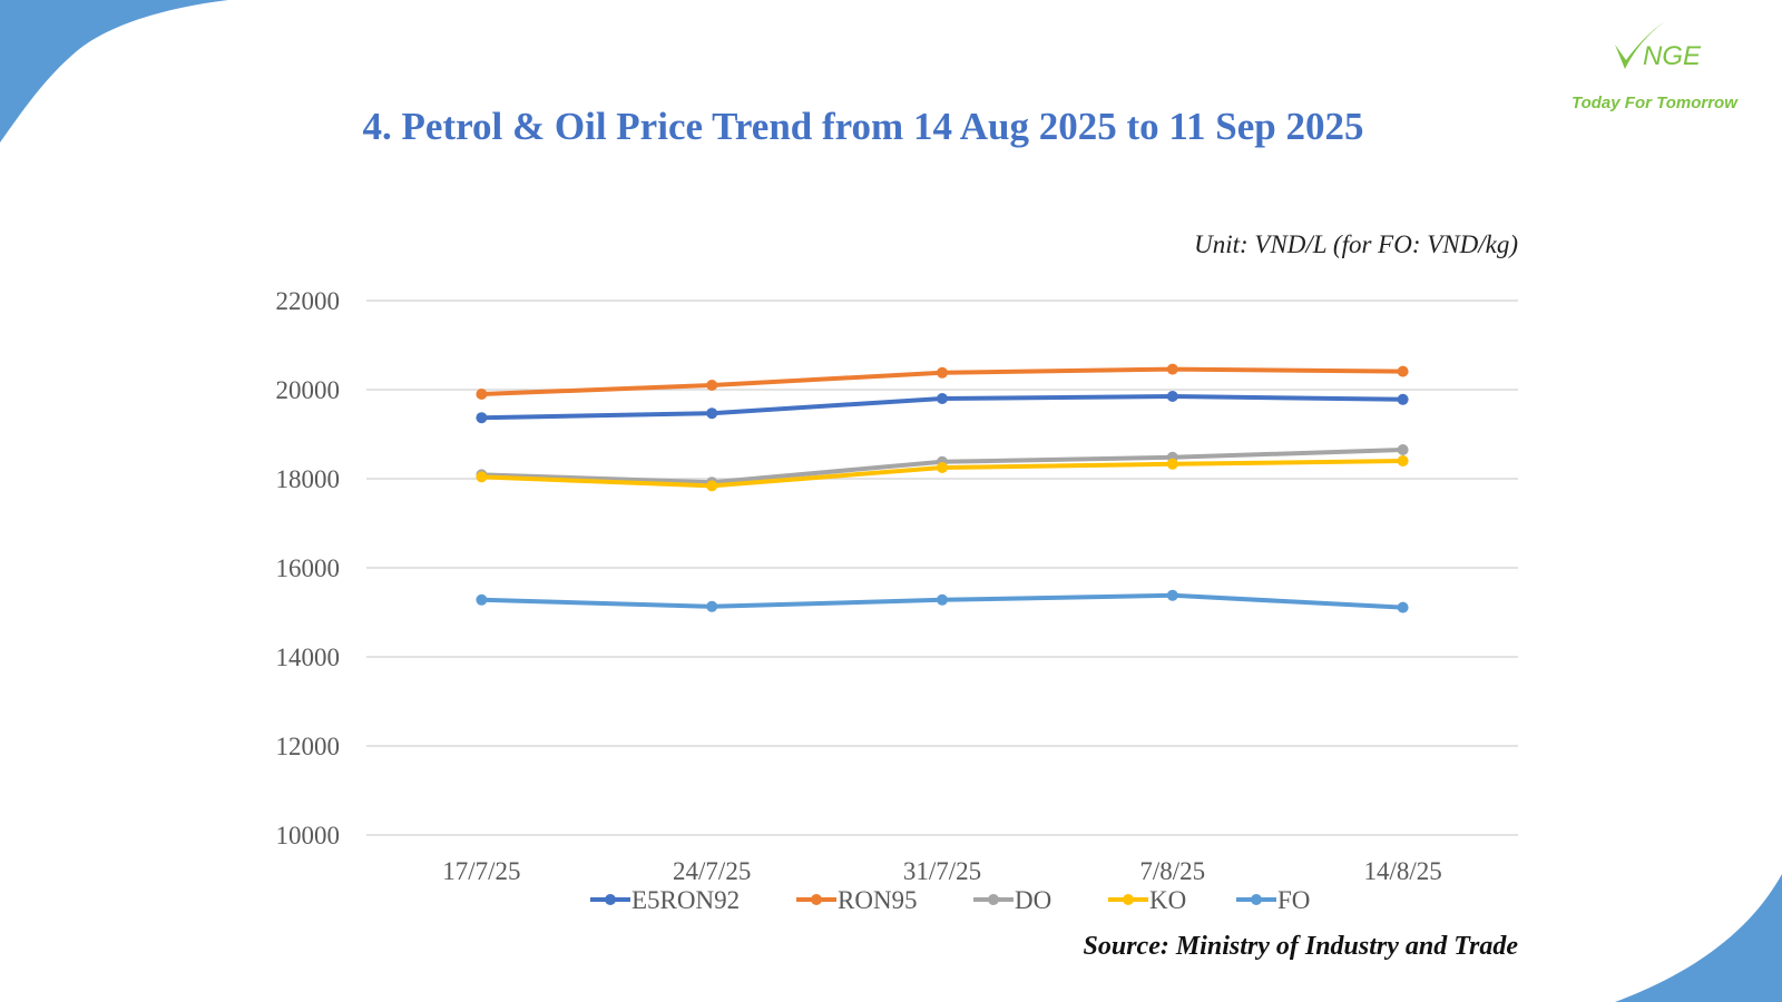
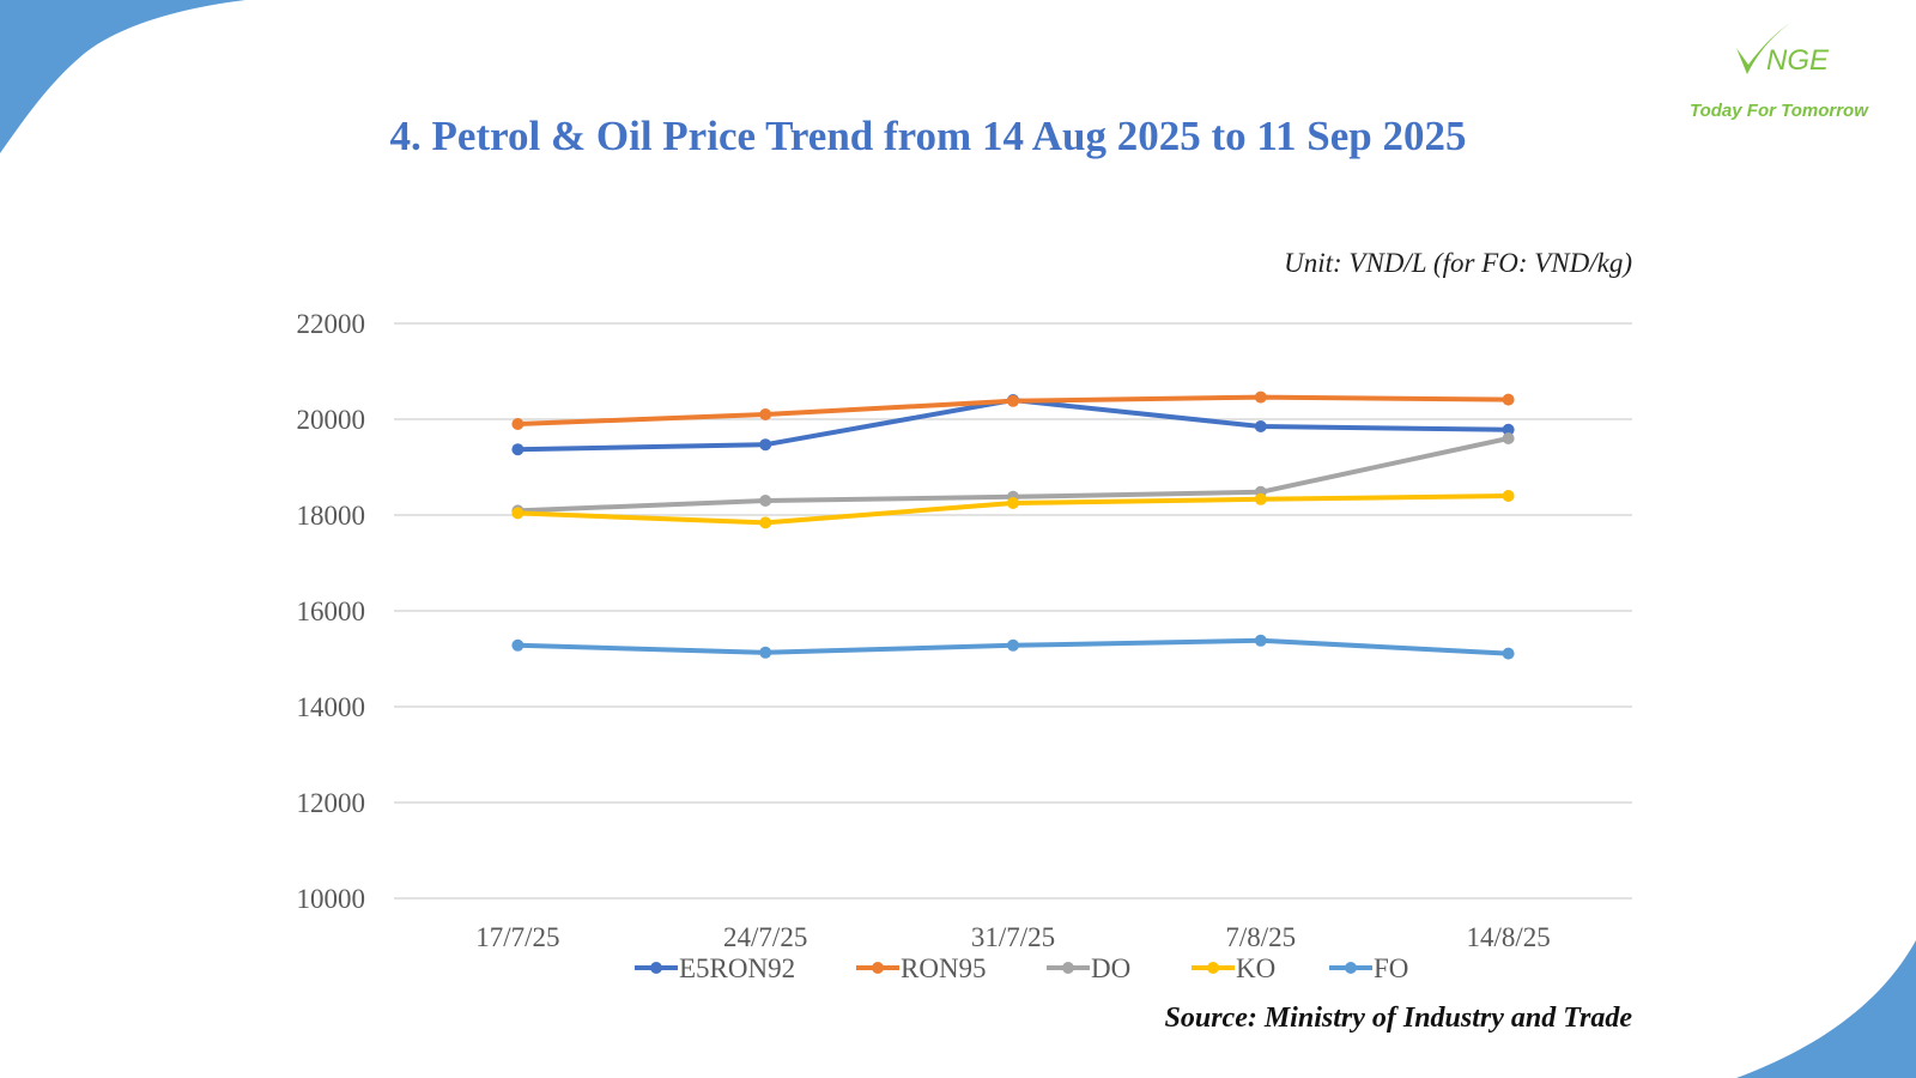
DO/24/7/25: 17900 -> 18300
E5RON92/31/7/25: 19800 -> 20400
DO/14/8/25: 18600 -> 19600
